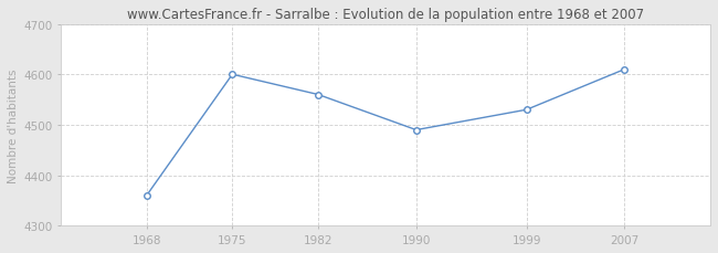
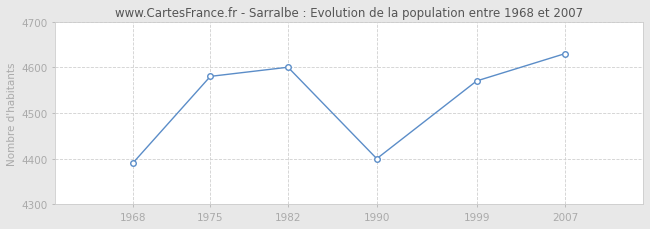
1968: 4360 -> 4390
1975: 4600 -> 4580
1982: 4560 -> 4600
1990: 4490 -> 4400
1999: 4530 -> 4570
2007: 4610 -> 4630
